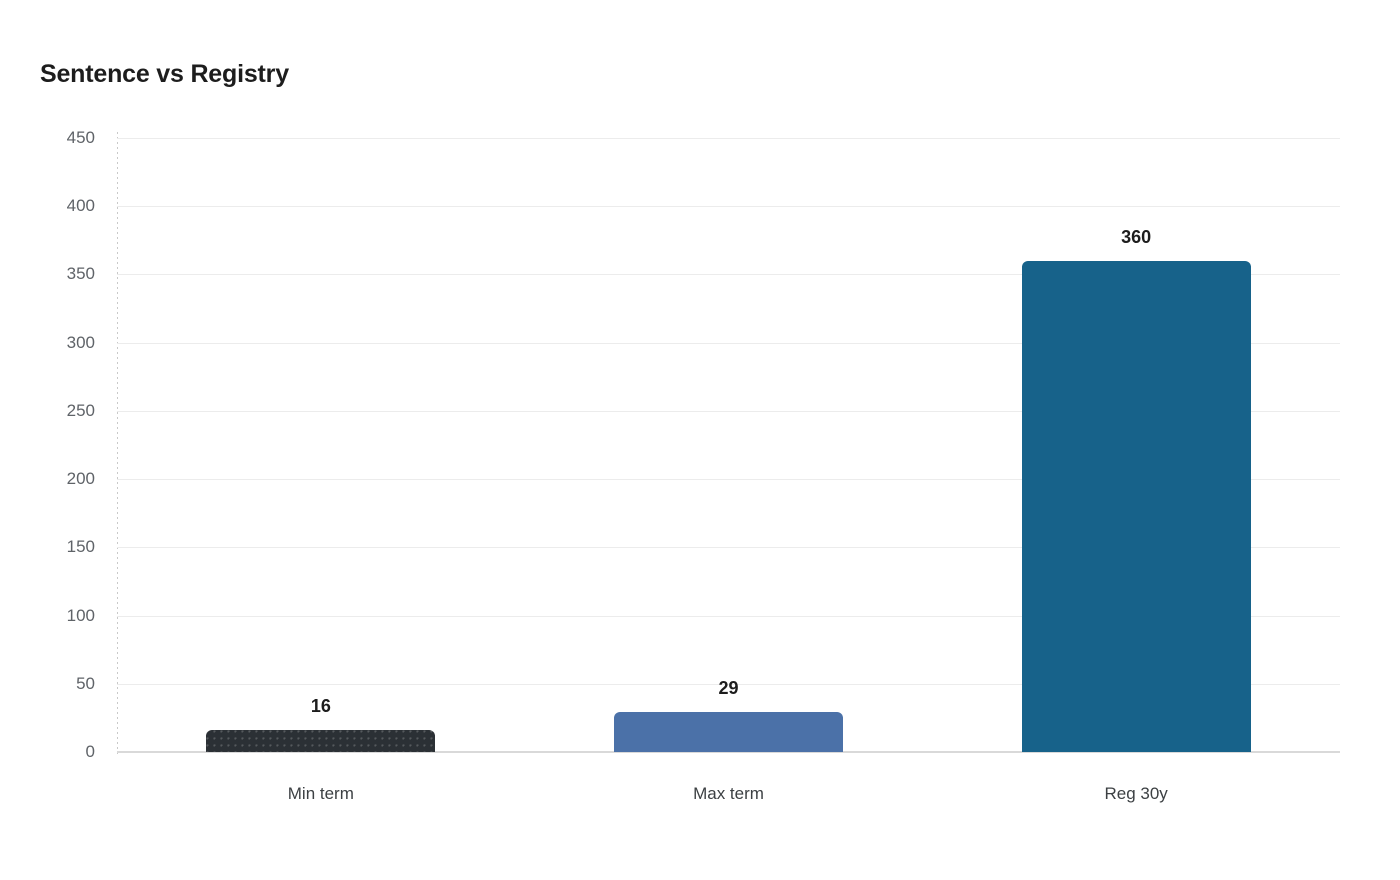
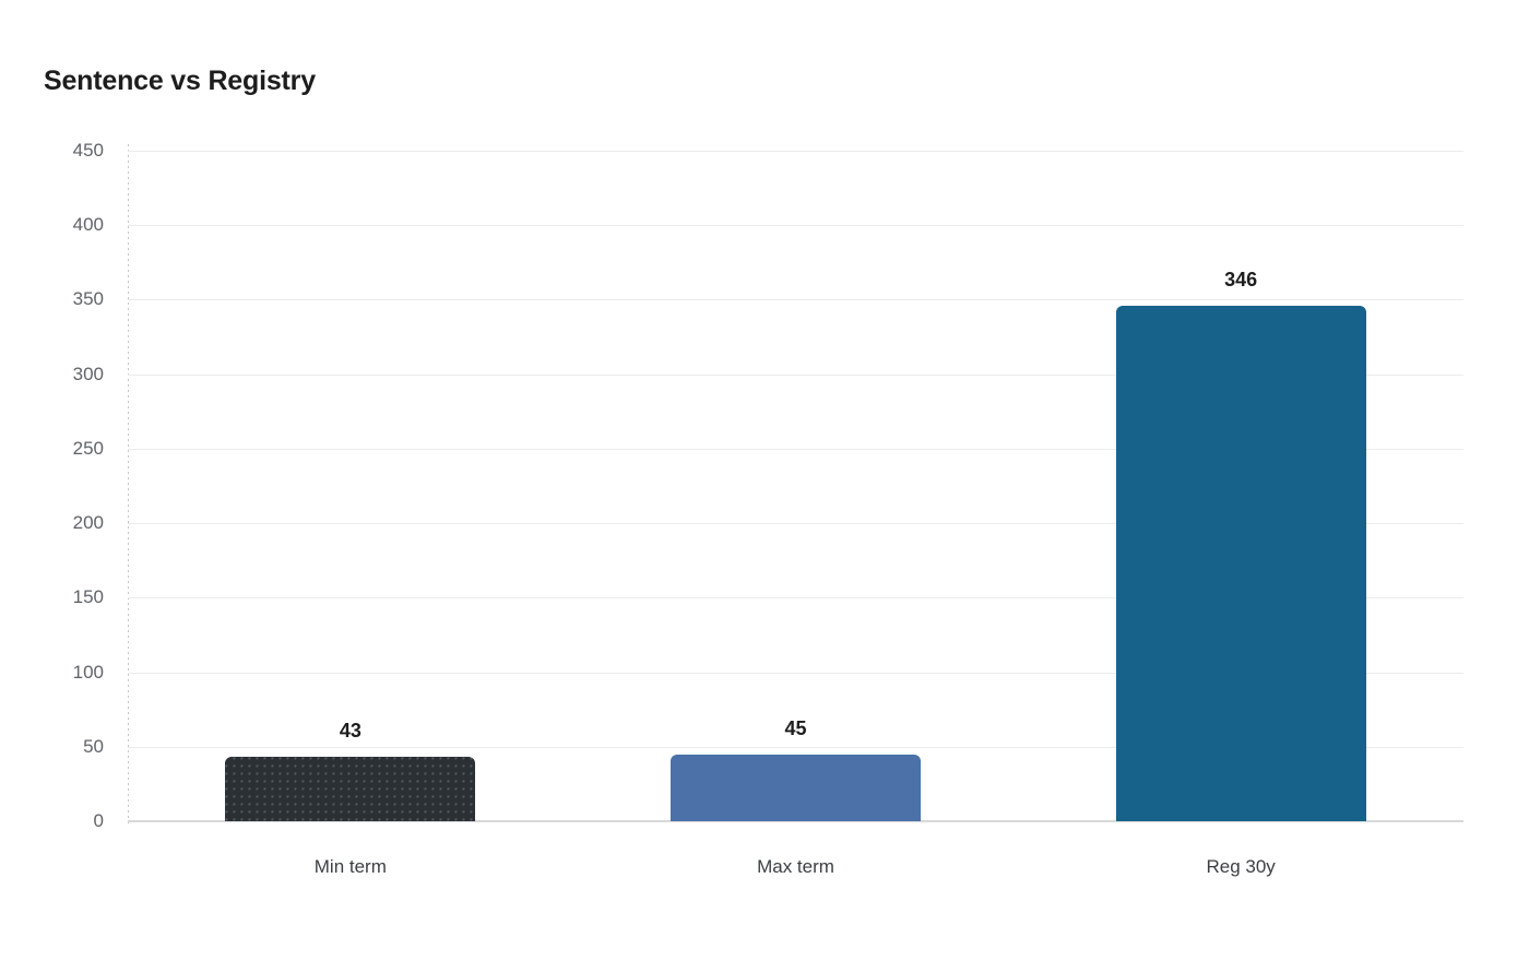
Min term: 16 -> 43
Max term: 29 -> 45
Reg 30y: 360 -> 346
